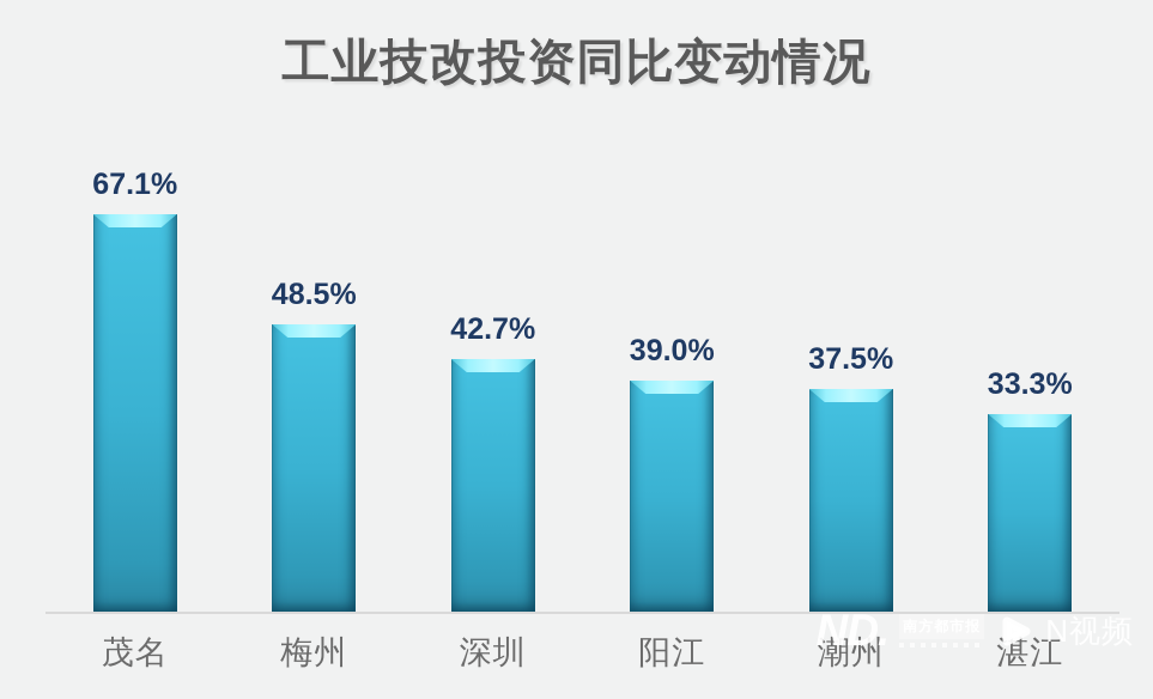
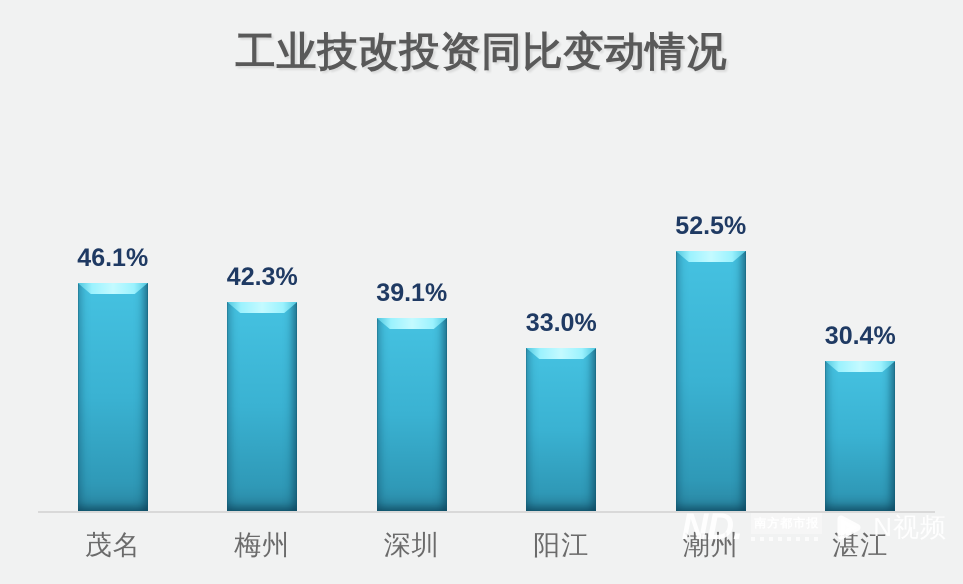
茂名: 67.1% -> 46.1%
梅州: 48.5% -> 42.3%
深圳: 42.7% -> 39.1%
阳江: 39.0% -> 33.0%
潮州: 37.5% -> 52.5%
湛江: 33.3% -> 30.4%
